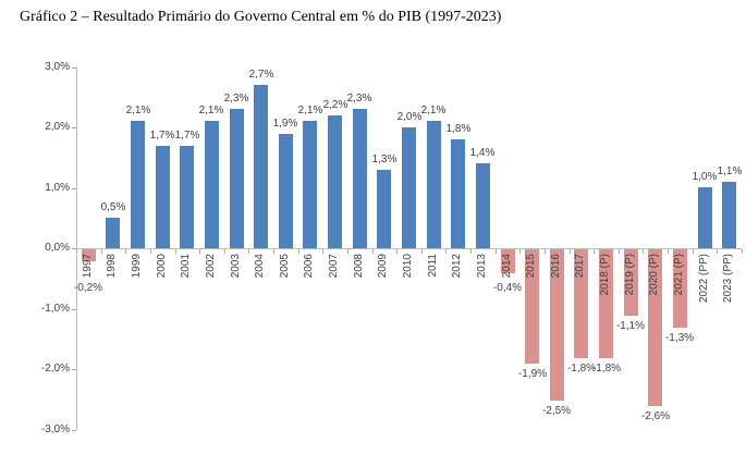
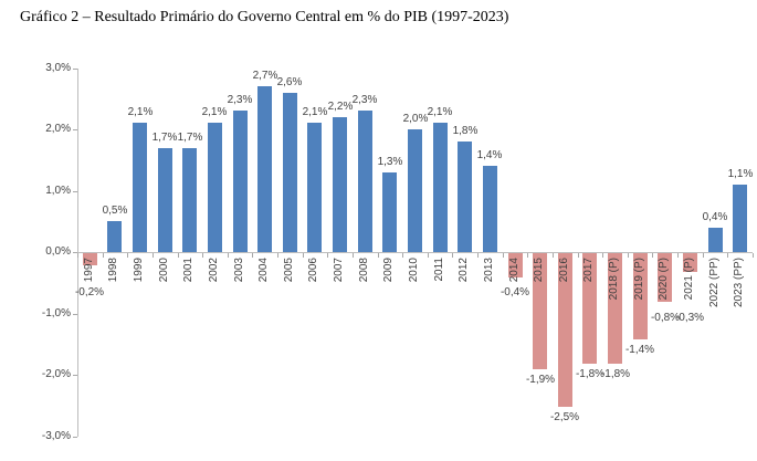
2005: 1,9% -> 2,6%
2019 (P): -1,1% -> -1,4%
2020 (P): -2,6% -> -0,8%
2021 (P): -1,3% -> -0,3%
2022 (PP): 1,0% -> 0,4%
